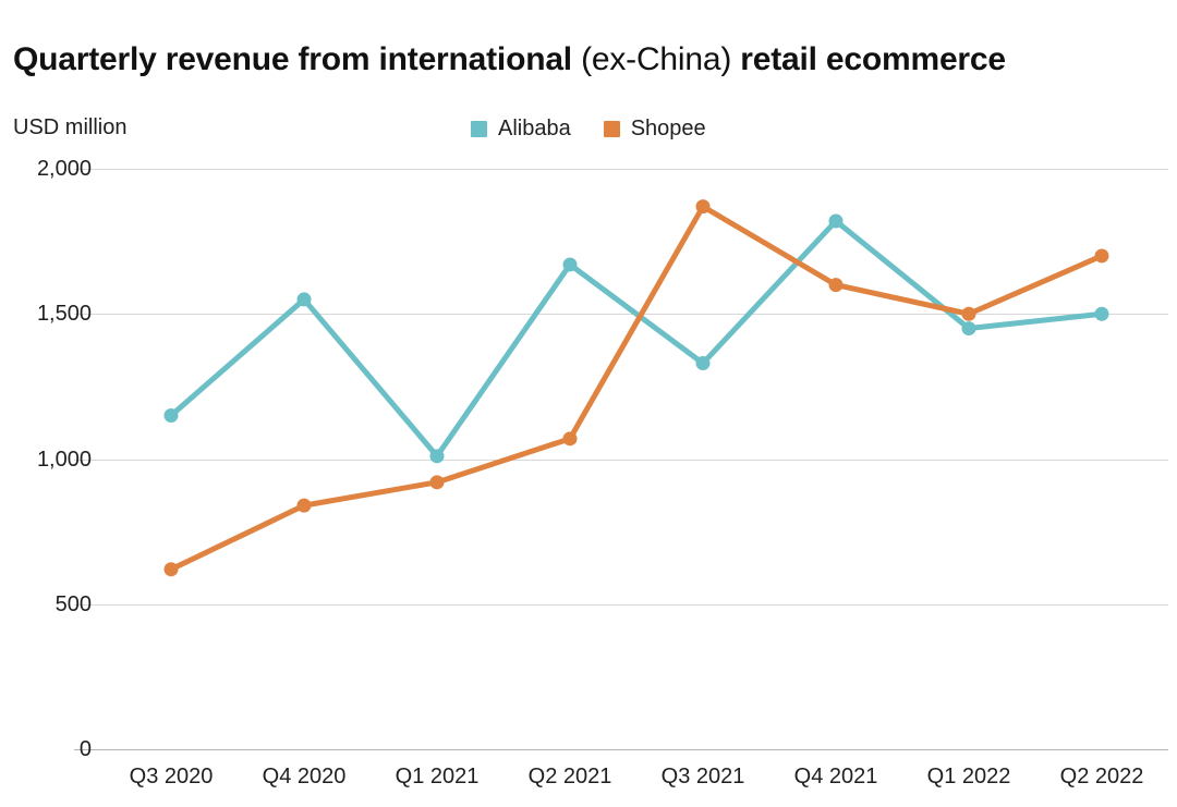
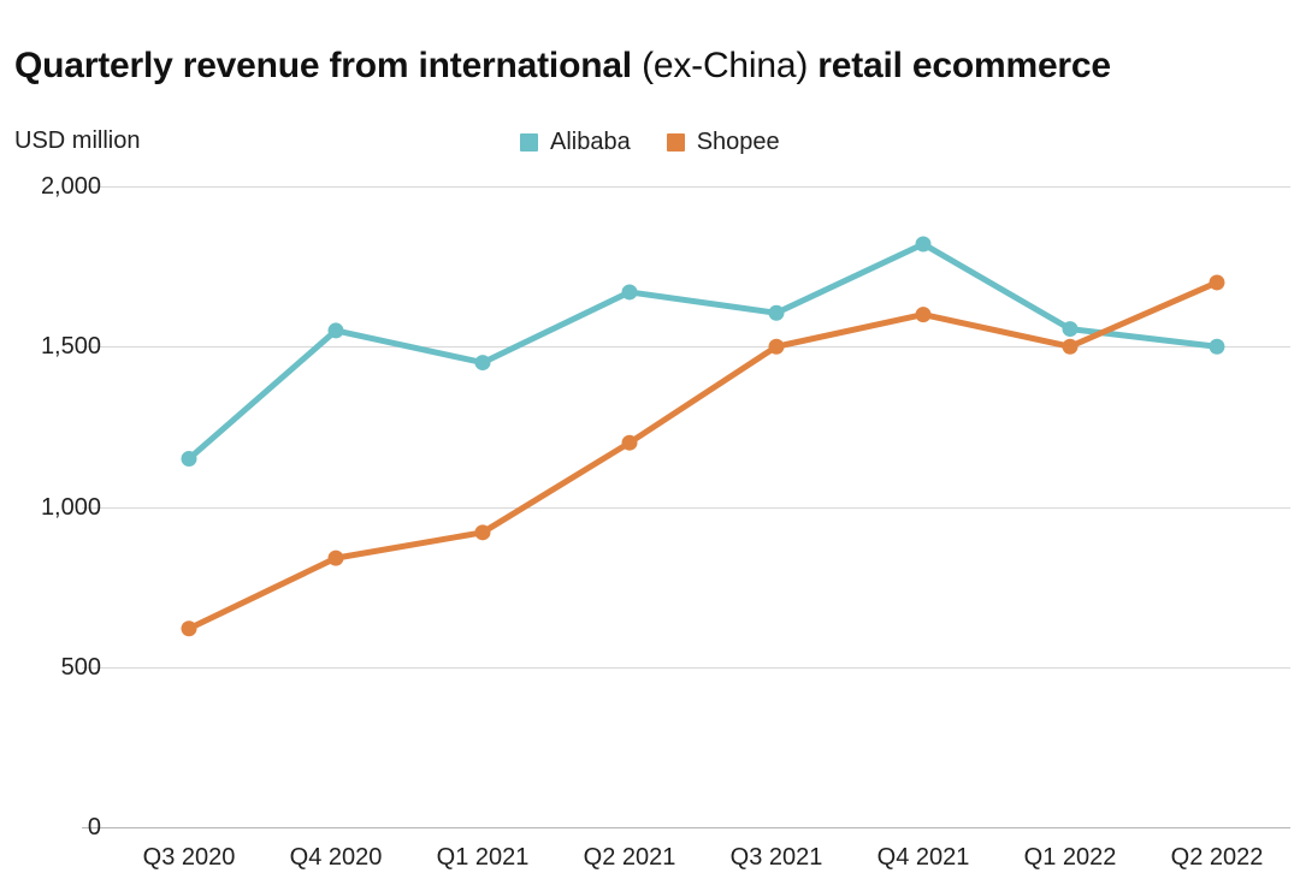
Alibaba/Q1 2021: 1010 -> 1450
Shopee/Q2 2021: 1070 -> 1200
Alibaba/Q3 2021: 1330 -> 1600
Shopee/Q3 2021: 1870 -> 1500
Alibaba/Q1 2022: 1450 -> 1560
